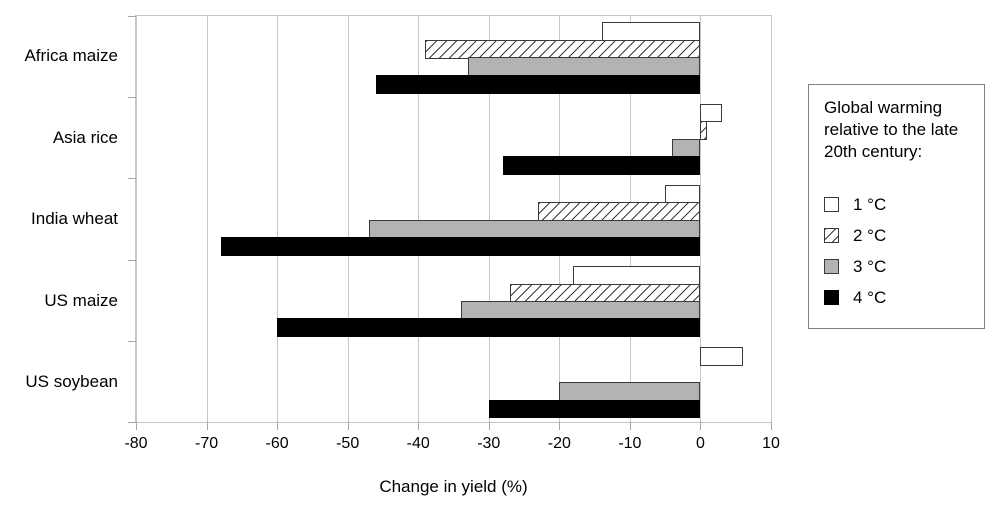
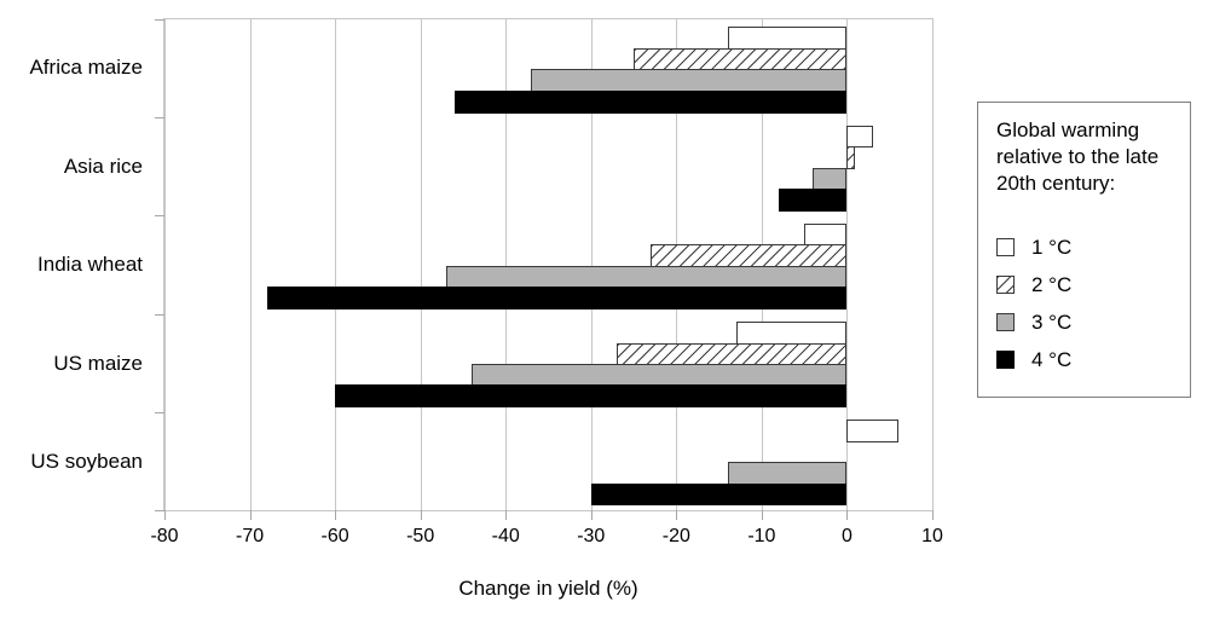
2 °C/Africa maize: -39 -> -25
3 °C/Africa maize: -33 -> -37
4 °C/Asia rice: -28 -> -8
1 °C/US maize: -18 -> -13
3 °C/US maize: -34 -> -44
3 °C/US soybean: -20 -> -14
